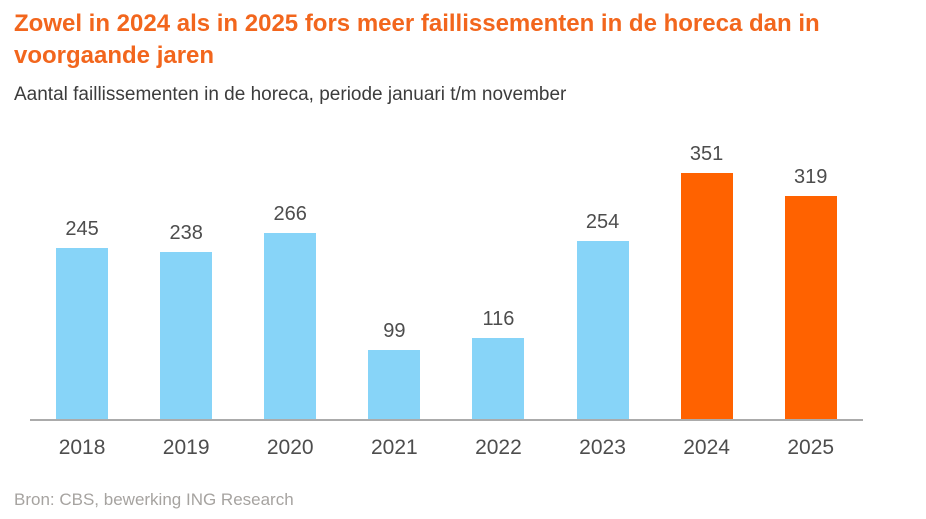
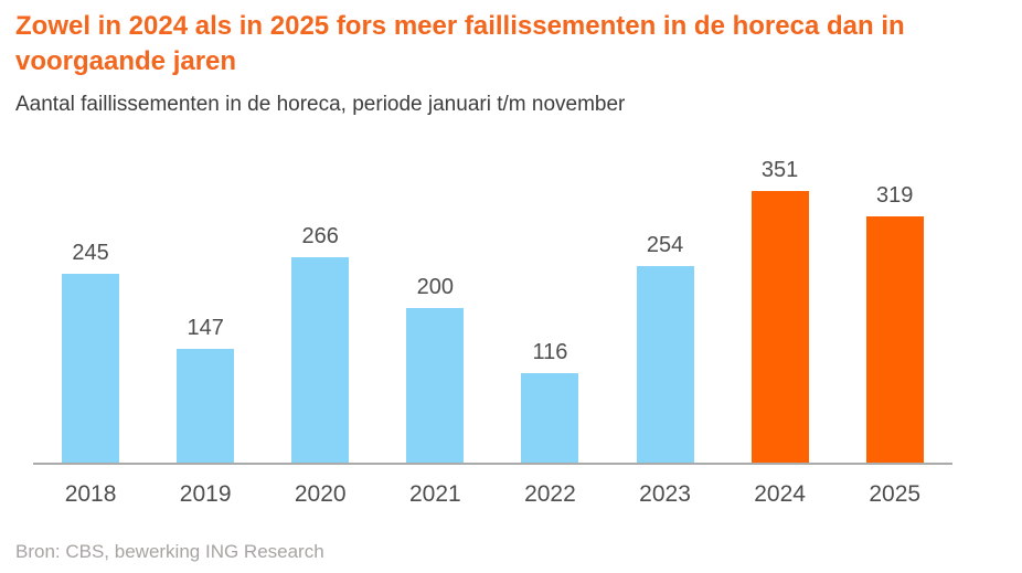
2019: 238 -> 147
2021: 99 -> 200
